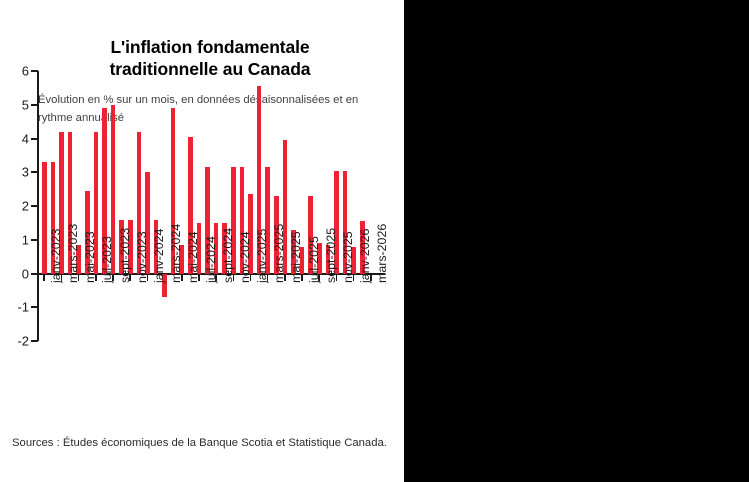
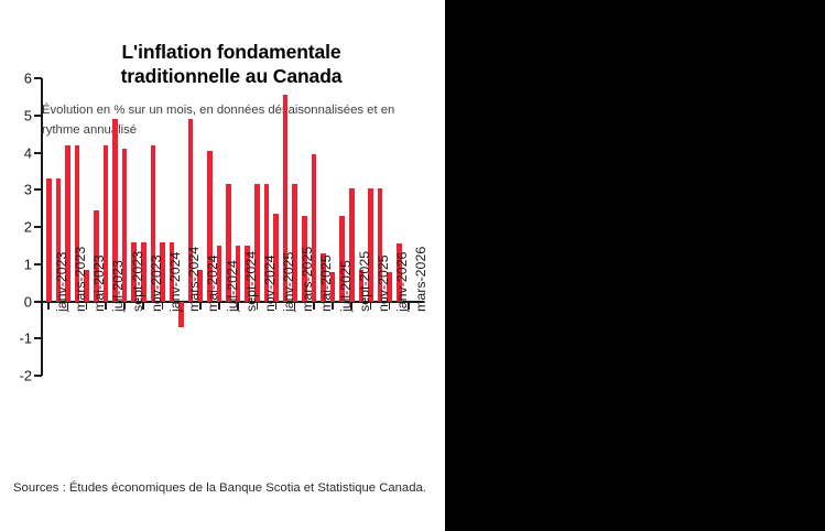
sept-2023: 5.0 -> 4.1
janv-2024: 3.0 -> 1.6
sept-2025: 0.9 -> 3.0
